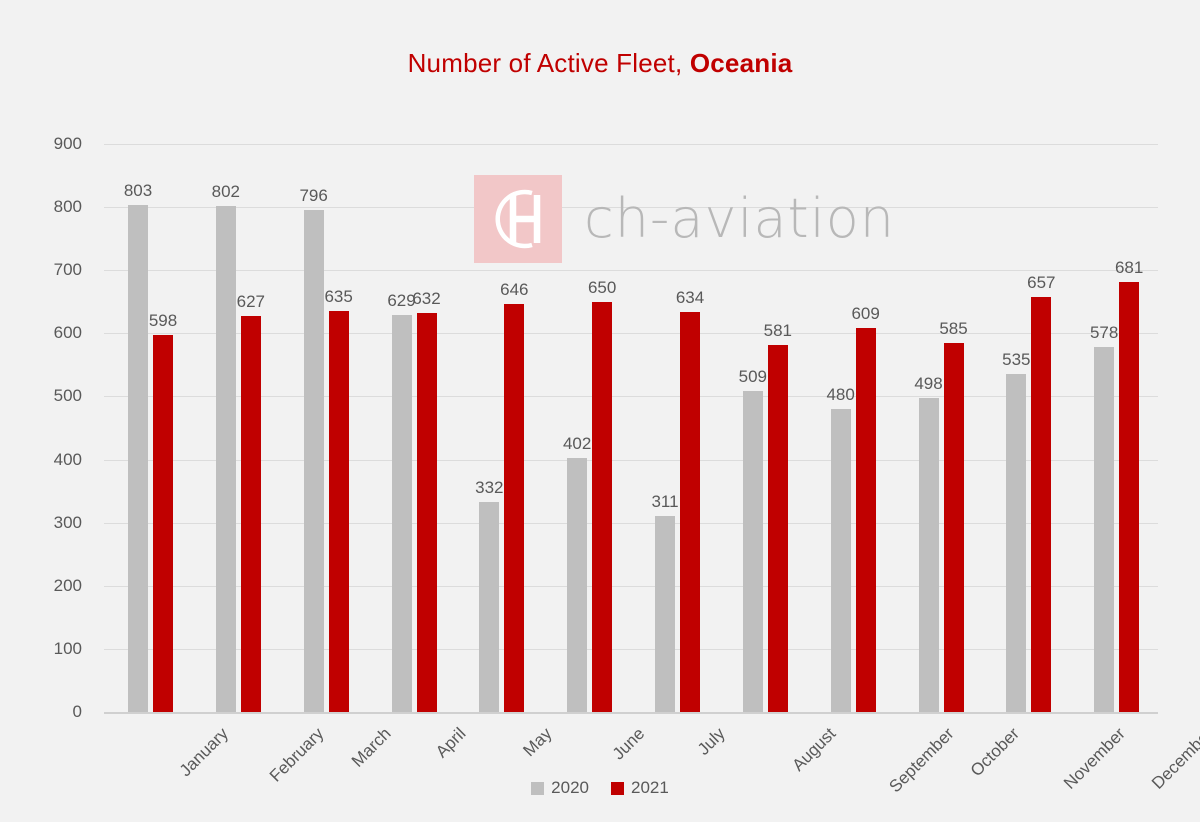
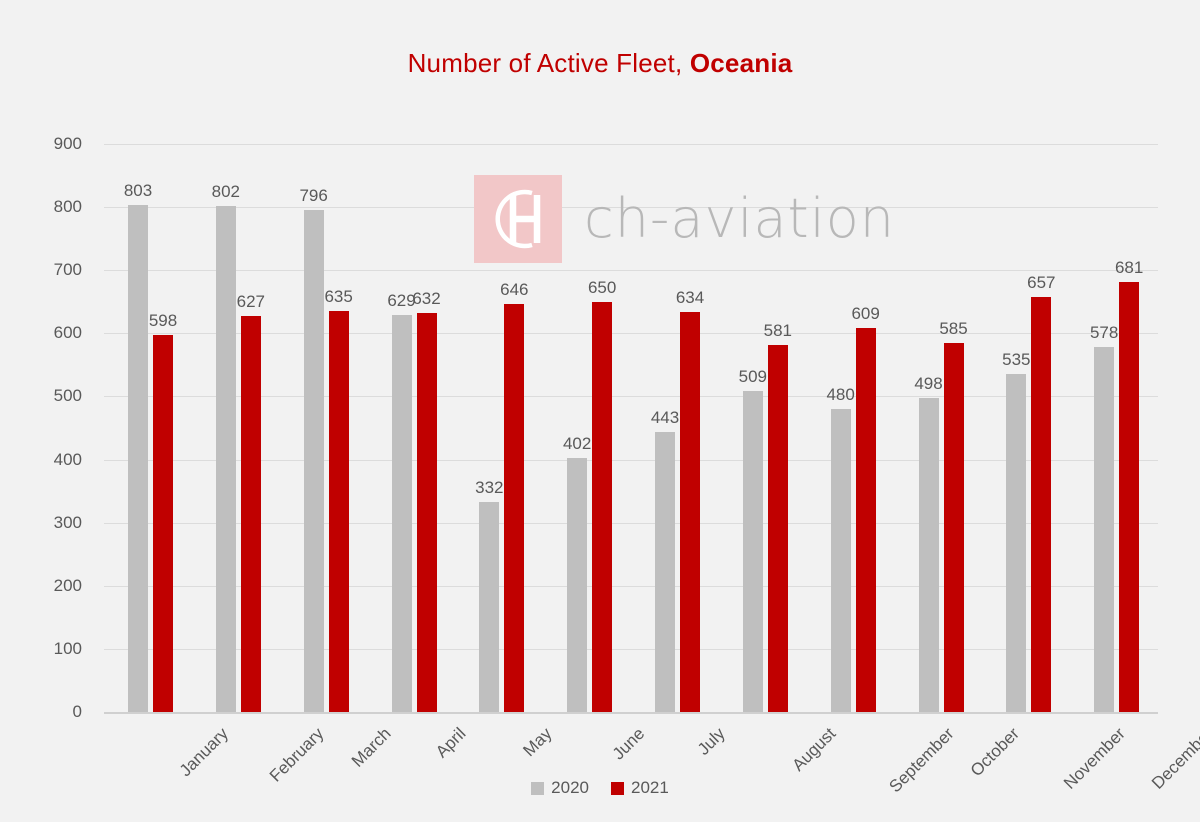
2020/July: 311 -> 443
